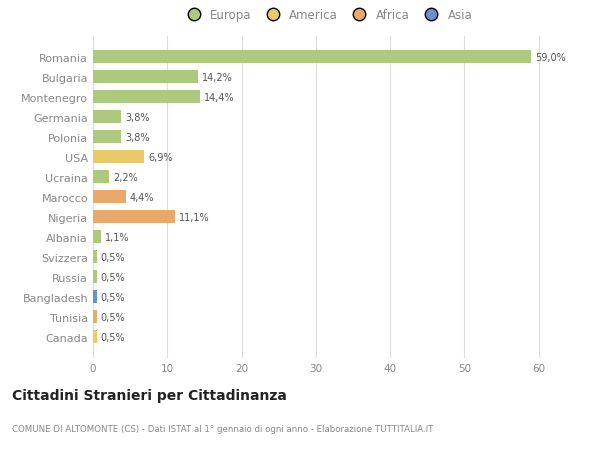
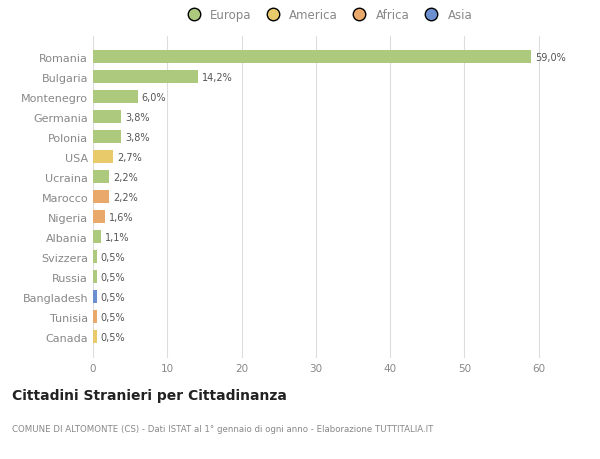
Montenegro: 14,4% -> 6,0%
USA: 6,9% -> 2,7%
Marocco: 4,4% -> 2,2%
Nigeria: 11,1% -> 1,6%
